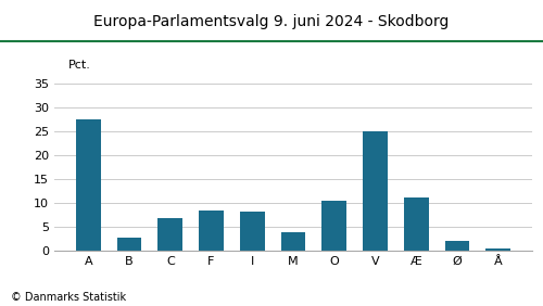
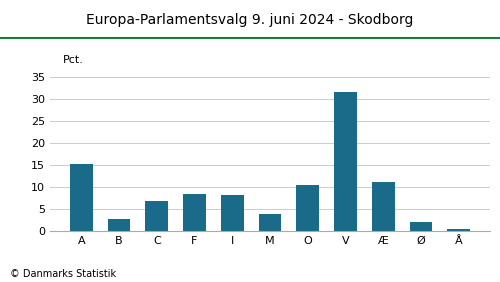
A: 27.5 -> 15.2
V: 25.0 -> 31.6
